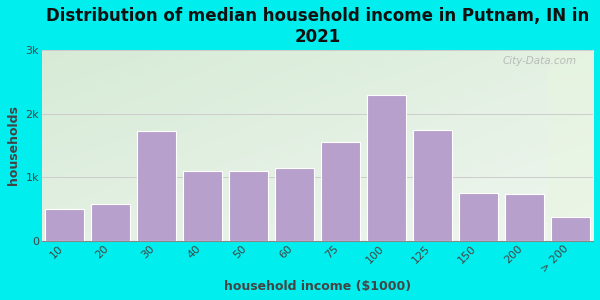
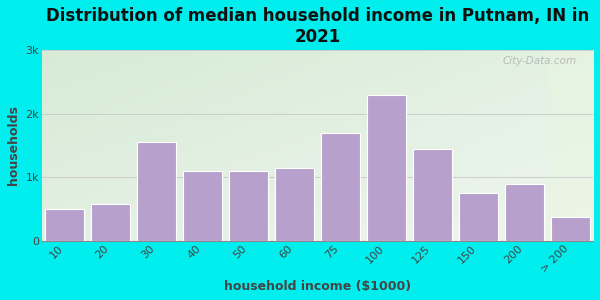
30: 1.72k -> 1.55k
75: 1.56k -> 1.70k
125: 1.74k -> 1.45k
200: 0.74k -> 0.90k
